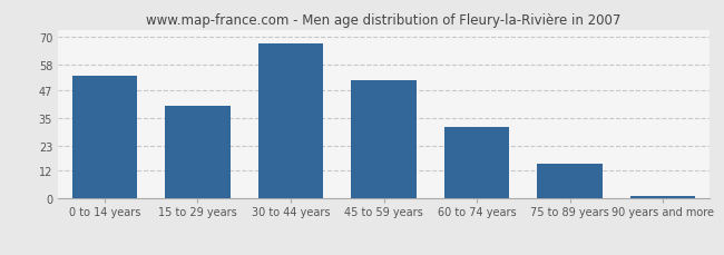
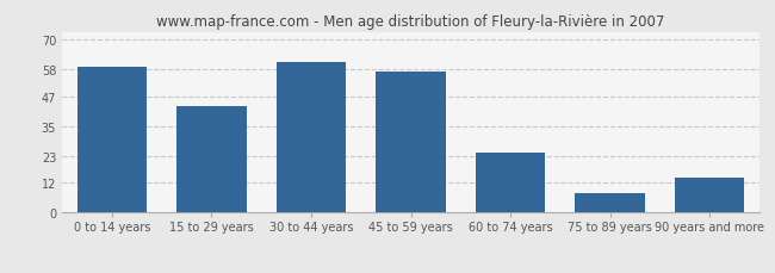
0 to 14 years: 53 -> 59
15 to 29 years: 40 -> 43
30 to 44 years: 67 -> 61
45 to 59 years: 51 -> 57
60 to 74 years: 31 -> 24
75 to 89 years: 15 -> 8
90 years and more: 1 -> 14
